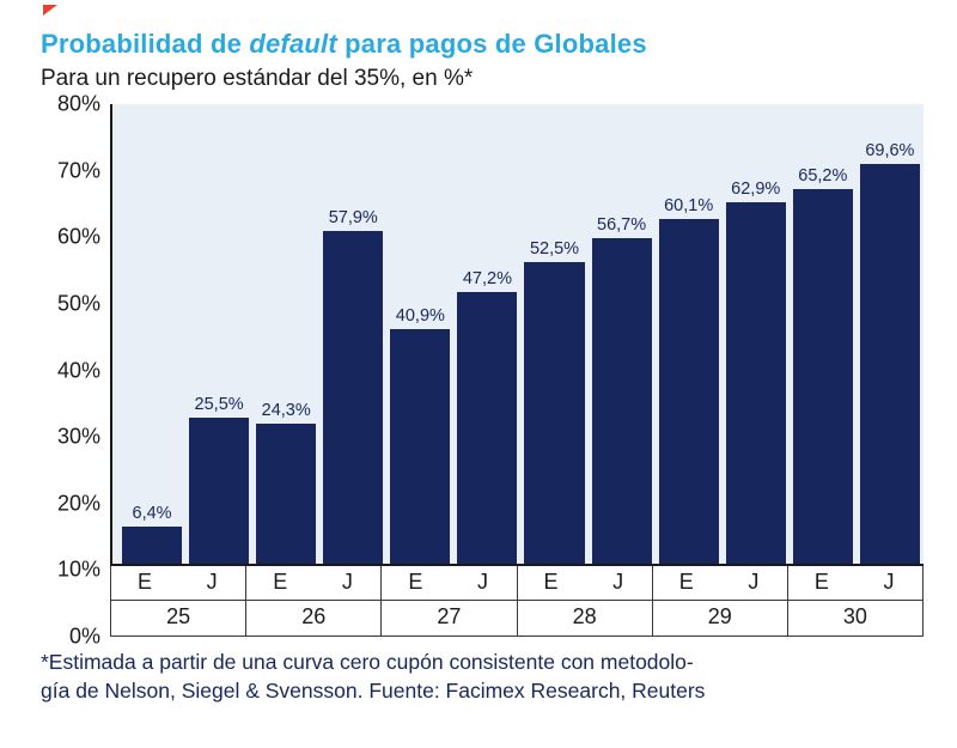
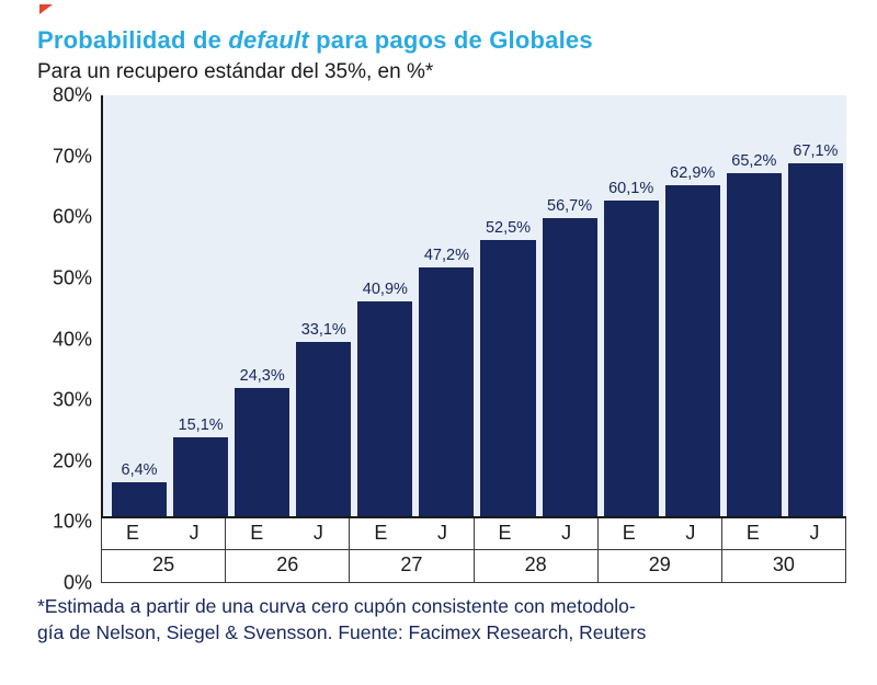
J 25: 25,5% -> 15,1%
J 26: 57,9% -> 33,1%
J 30: 69,6% -> 67,1%
